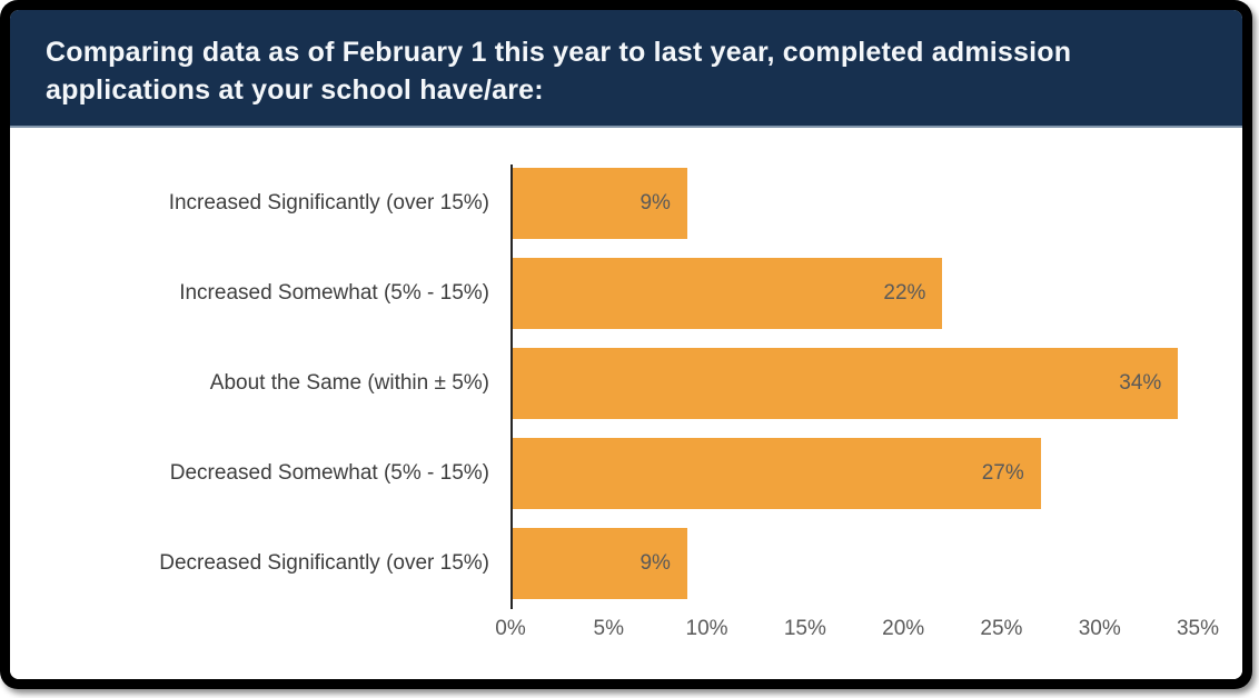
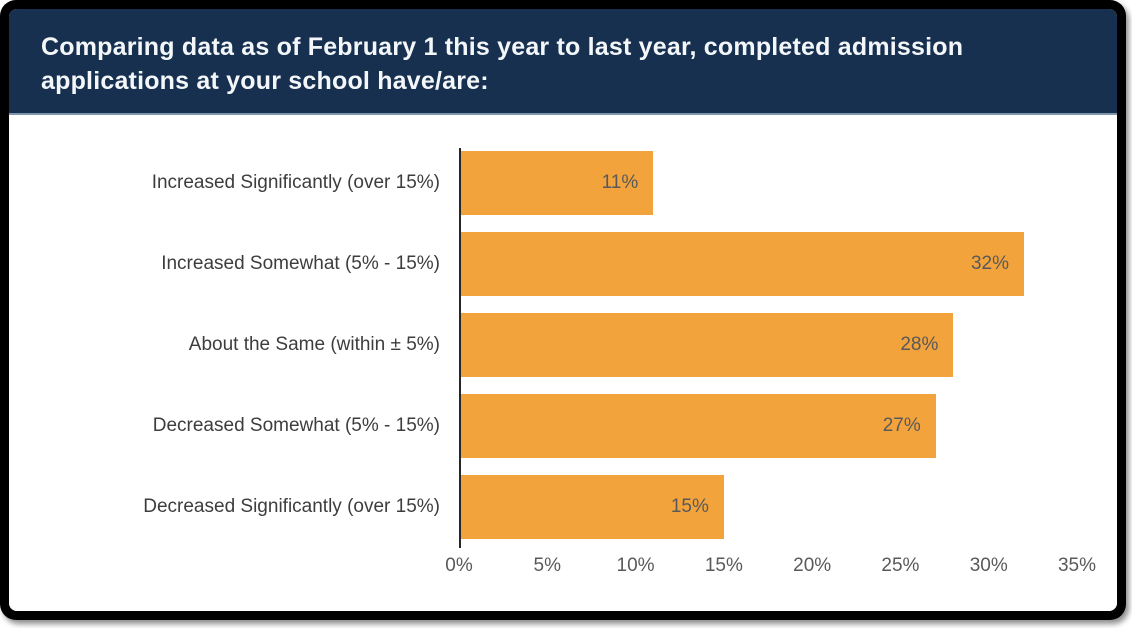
Increased Significantly (over 15%): 9% -> 11%
Increased Somewhat (5% - 15%): 22% -> 32%
About the Same (within ± 5%): 34% -> 28%
Decreased Significantly (over 15%): 9% -> 15%
